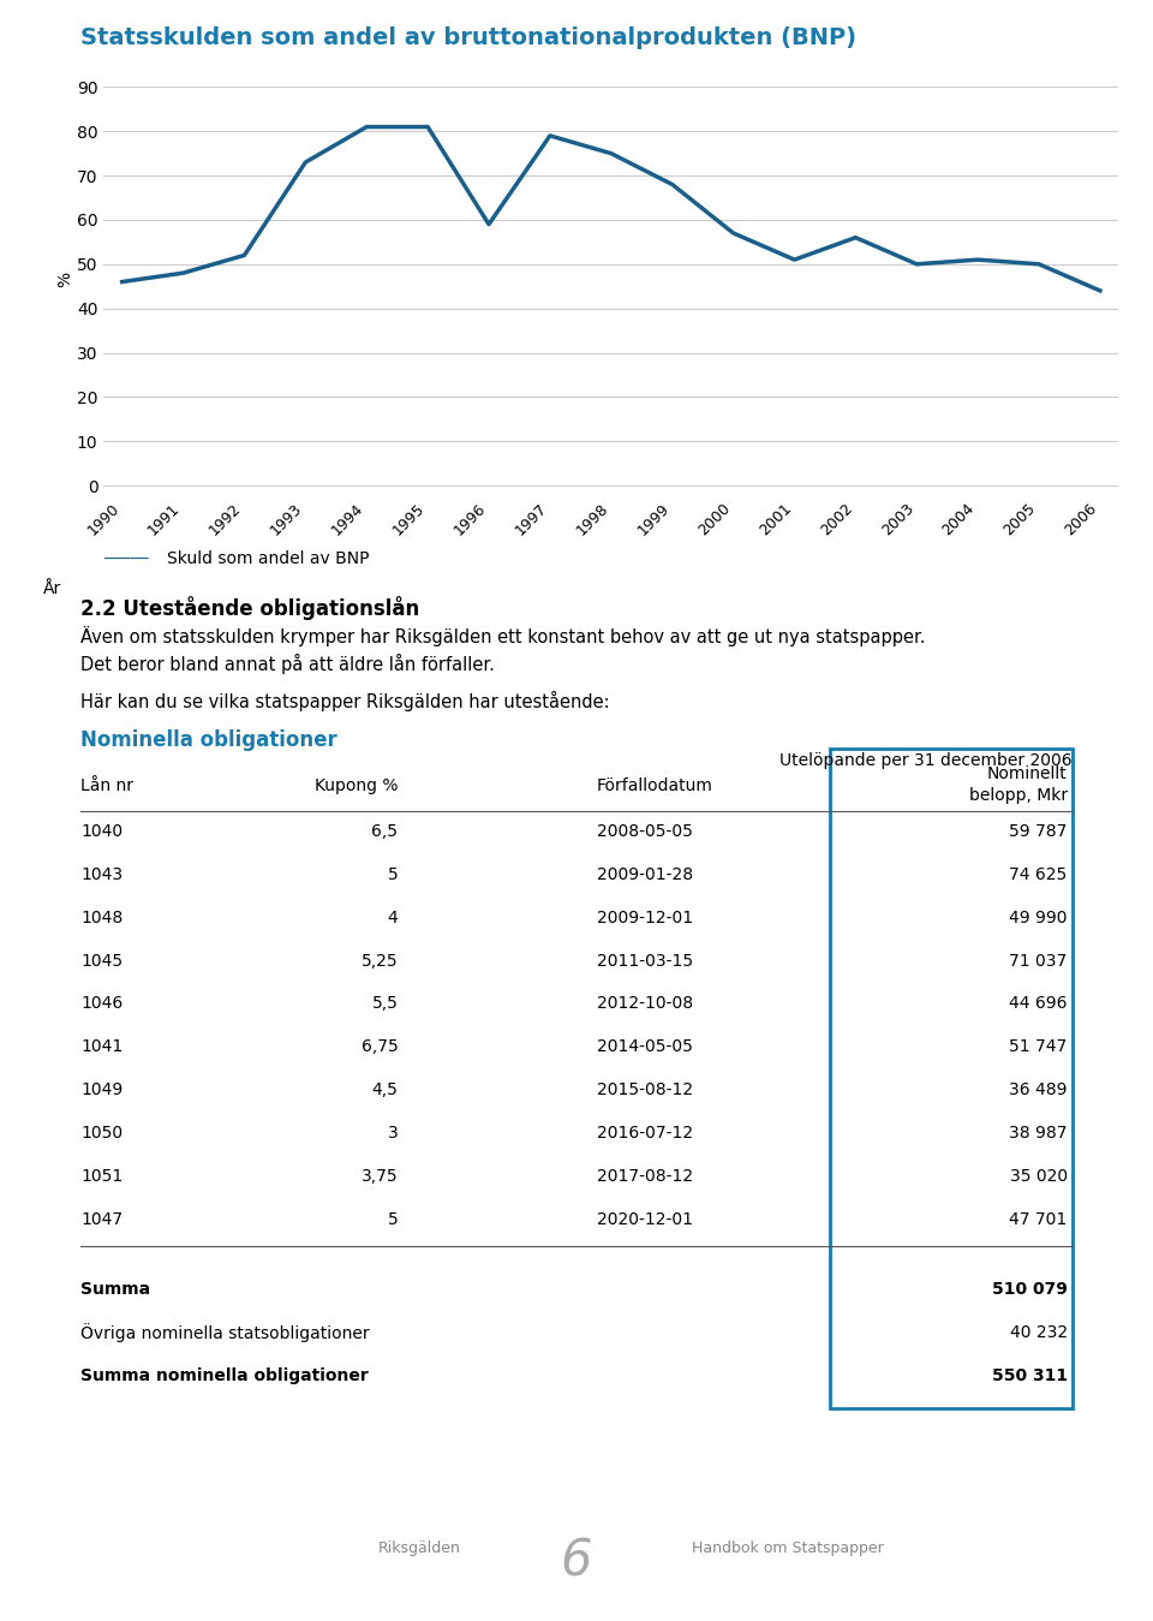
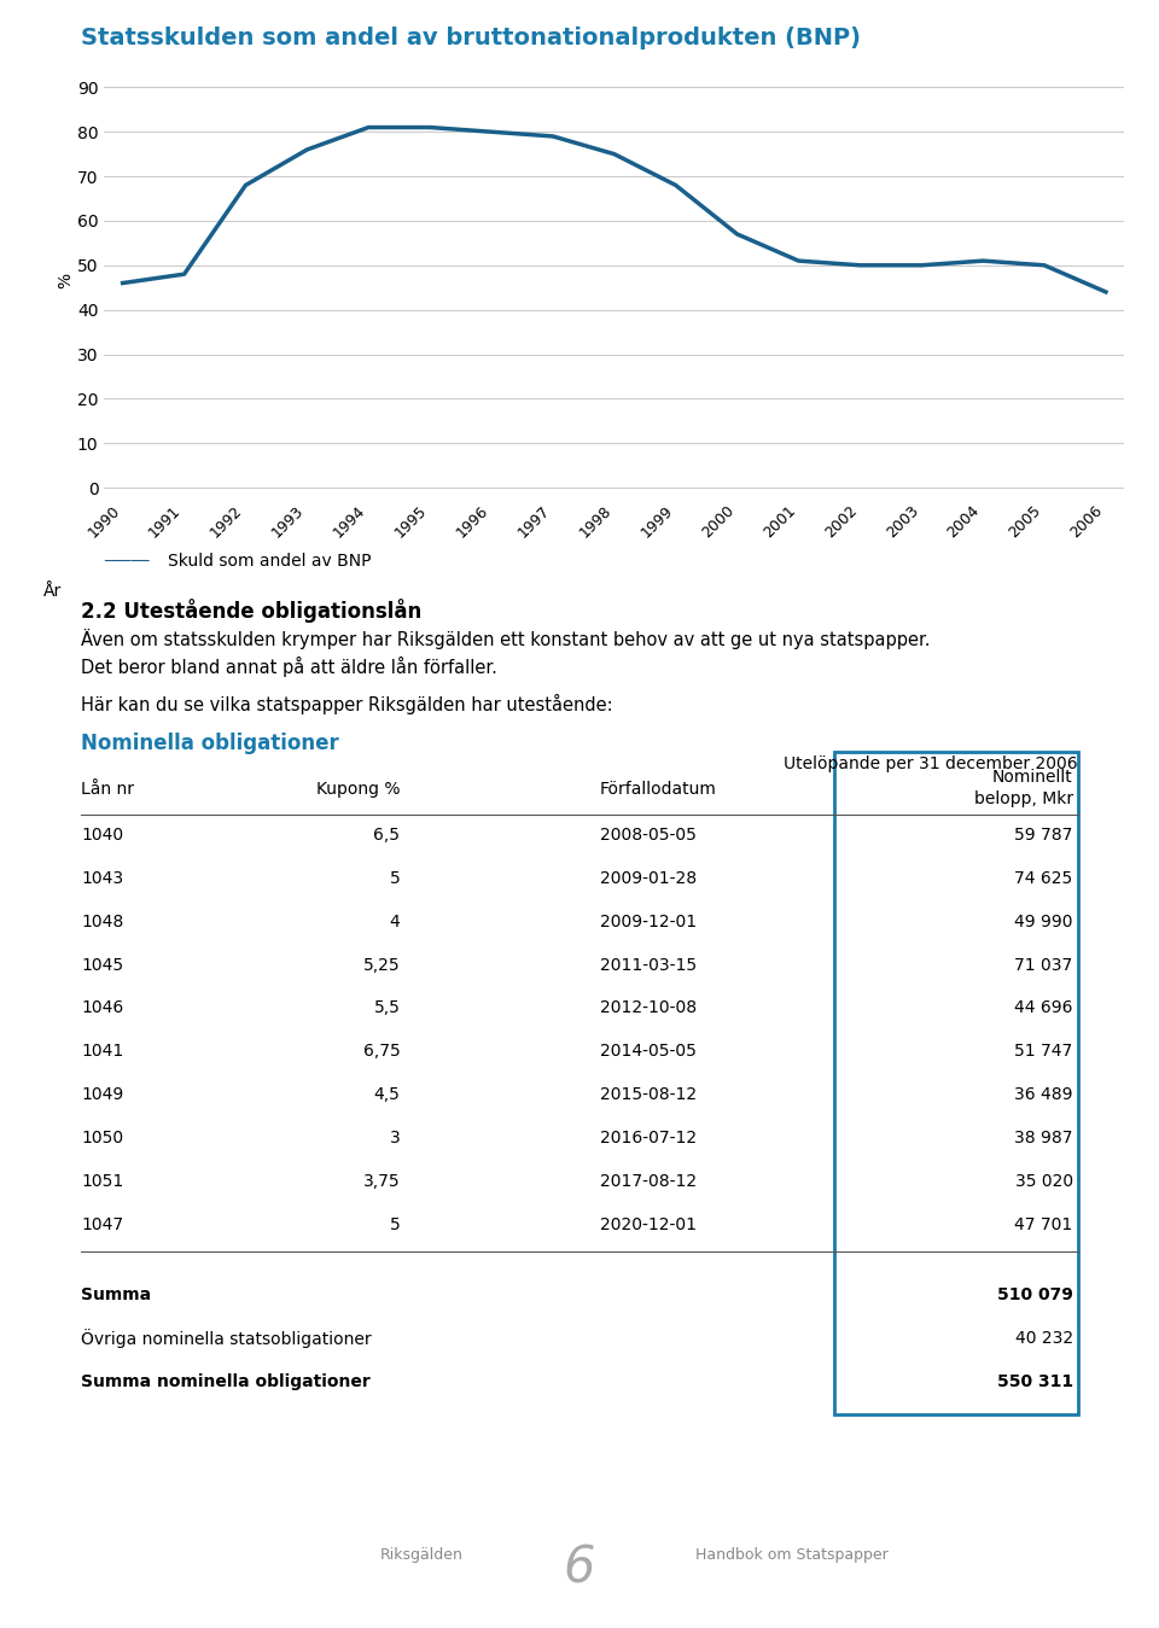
1992: 52 -> 68
1993: 73 -> 76
1996: 59 -> 80
2002: 56 -> 50
